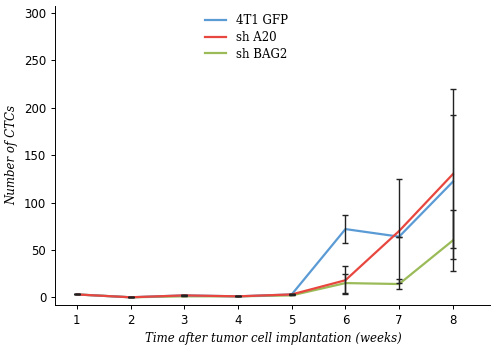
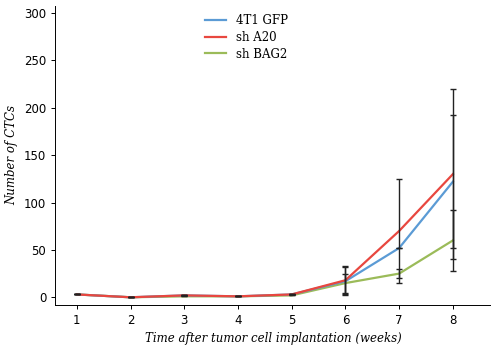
4T1 GFP/6: 72 -> 17
4T1 GFP/7: 64 -> 52
sh BAG2/7: 14 -> 25
